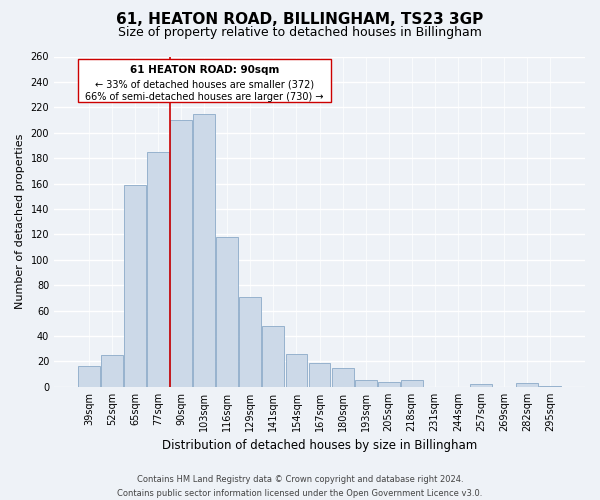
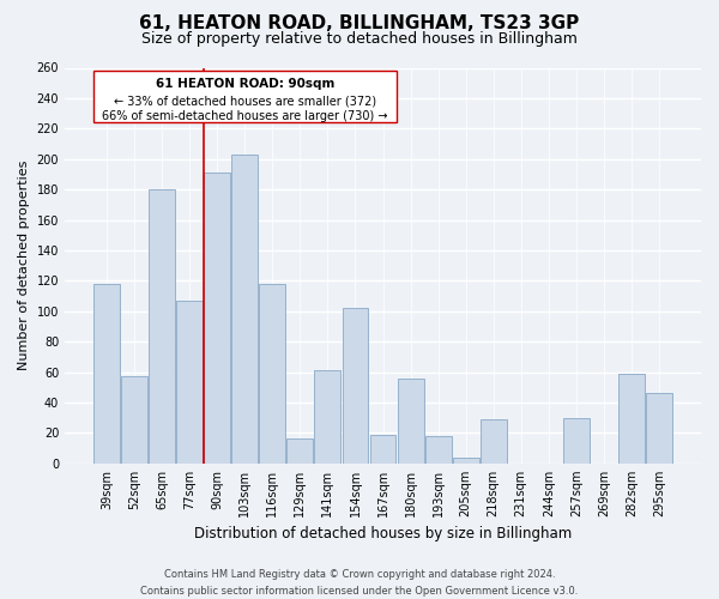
39sqm: 16 -> 118
52sqm: 25 -> 57
65sqm: 159 -> 180
77sqm: 185 -> 107
90sqm: 210 -> 191
103sqm: 215 -> 203
129sqm: 71 -> 16
141sqm: 48 -> 61
154sqm: 26 -> 102
180sqm: 15 -> 56
193sqm: 5 -> 18
218sqm: 5 -> 29
257sqm: 2 -> 30
282sqm: 3 -> 59
295sqm: 1 -> 46
